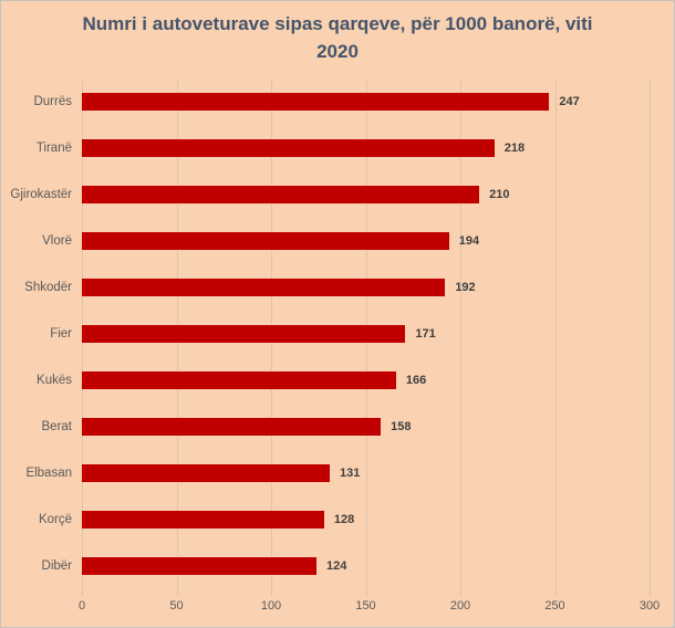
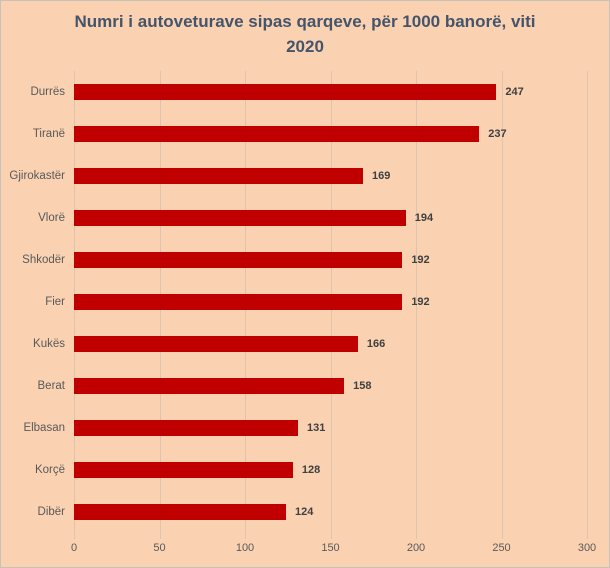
Tiranë: 218 -> 237
Gjirokastër: 210 -> 169
Fier: 171 -> 192
